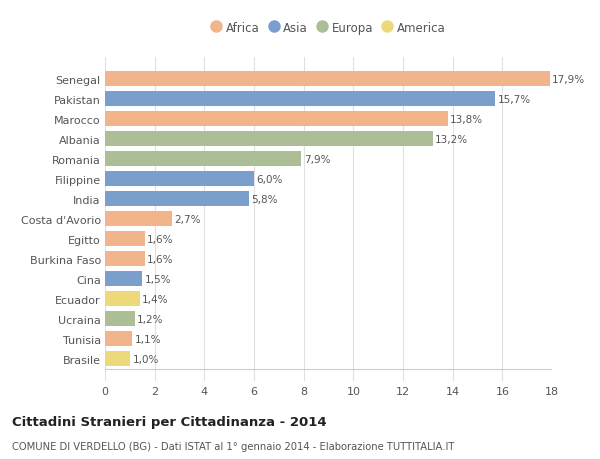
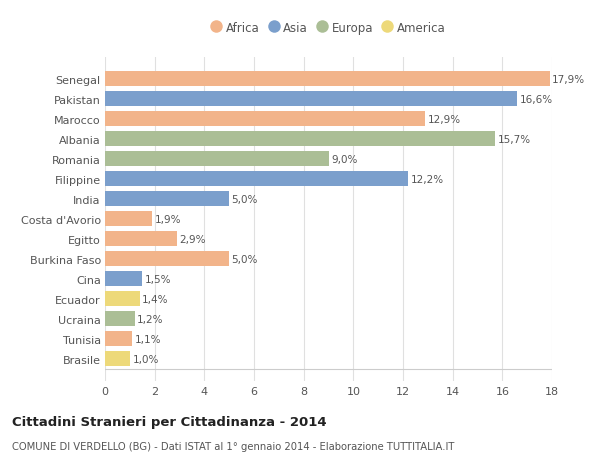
Pakistan: 15,7% -> 16,6%
Marocco: 13,8% -> 12,9%
Albania: 13,2% -> 15,7%
Romania: 7,9% -> 9,0%
Filippine: 6,0% -> 12,2%
India: 5,8% -> 5,0%
Costa d'Avorio: 2,7% -> 1,9%
Egitto: 1,6% -> 2,9%
Burkina Faso: 1,6% -> 5,0%
